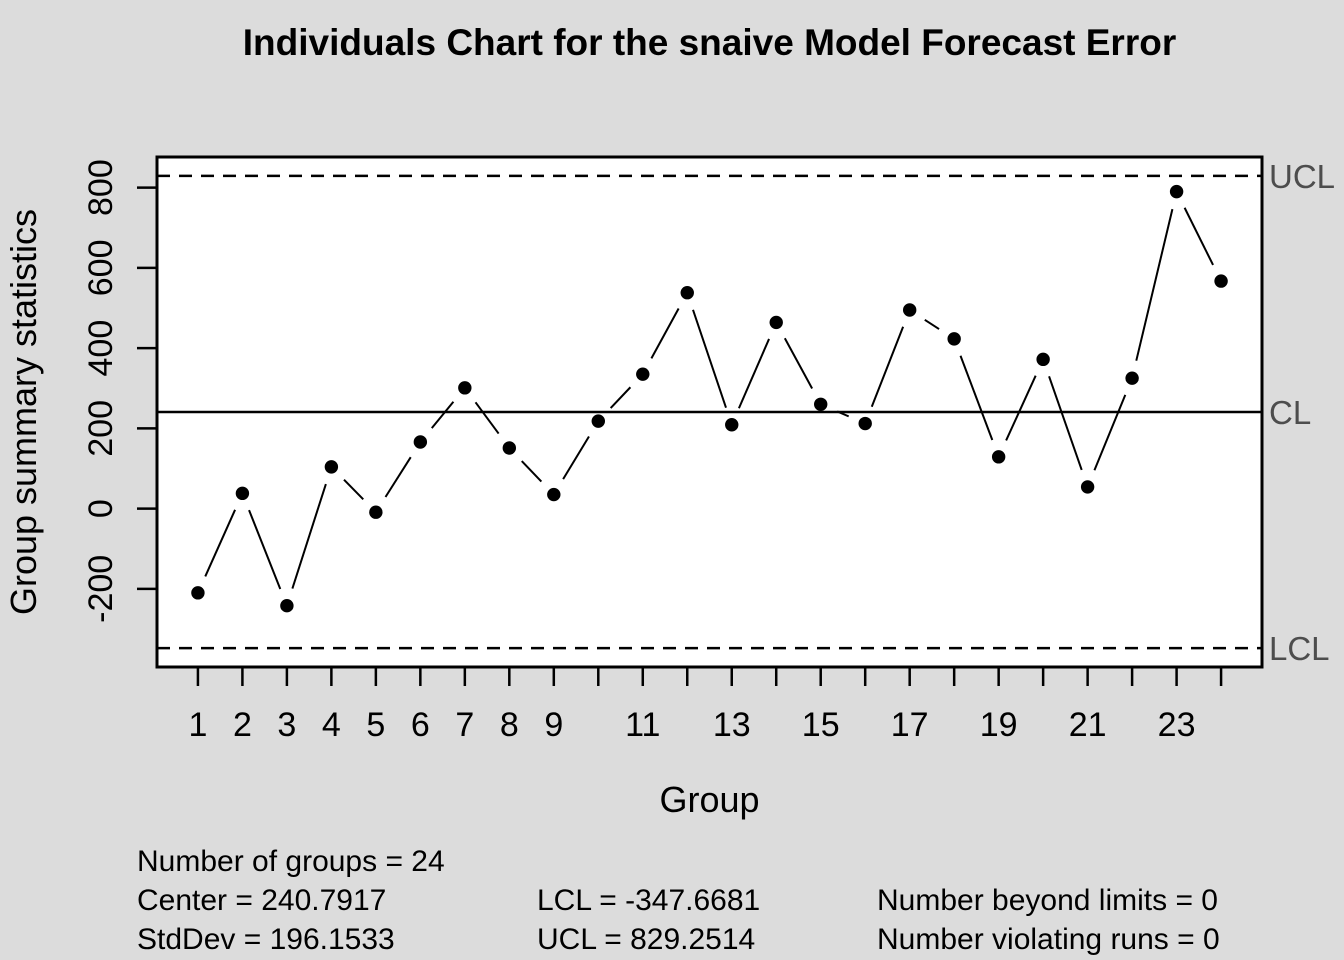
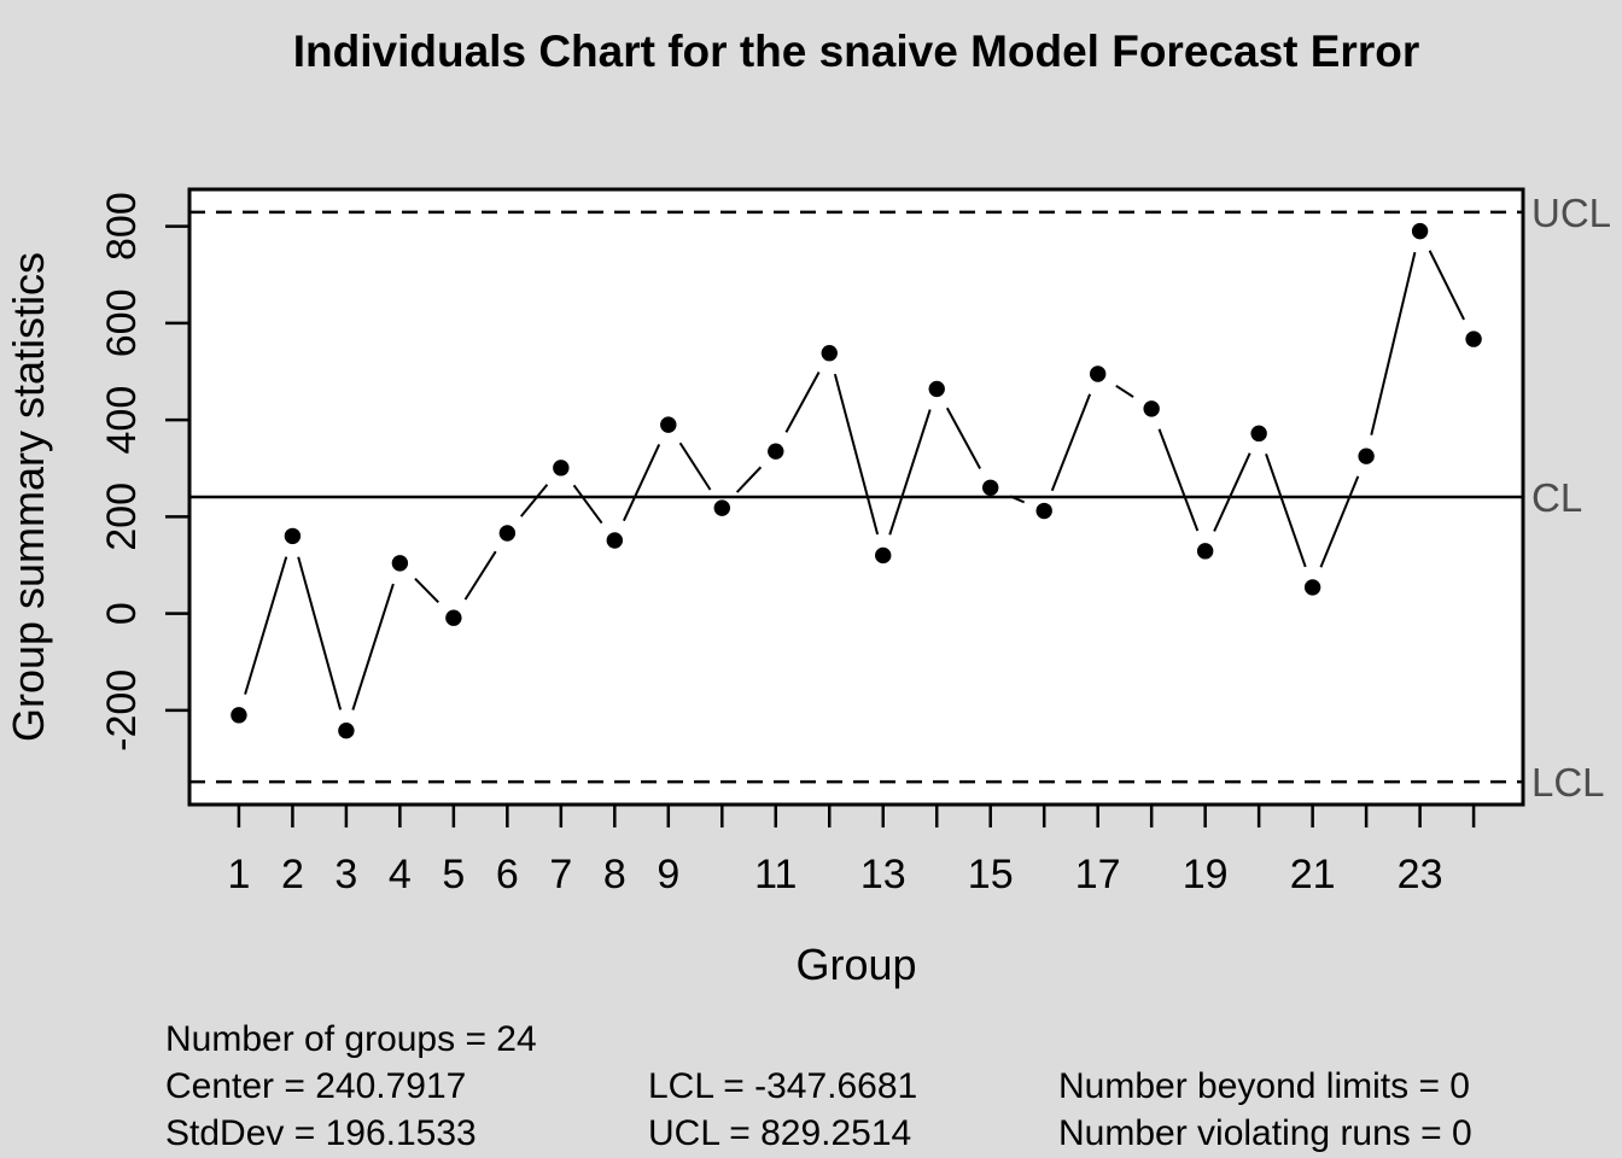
2: 40 -> 160
9: 40 -> 390
13: 210 -> 120
